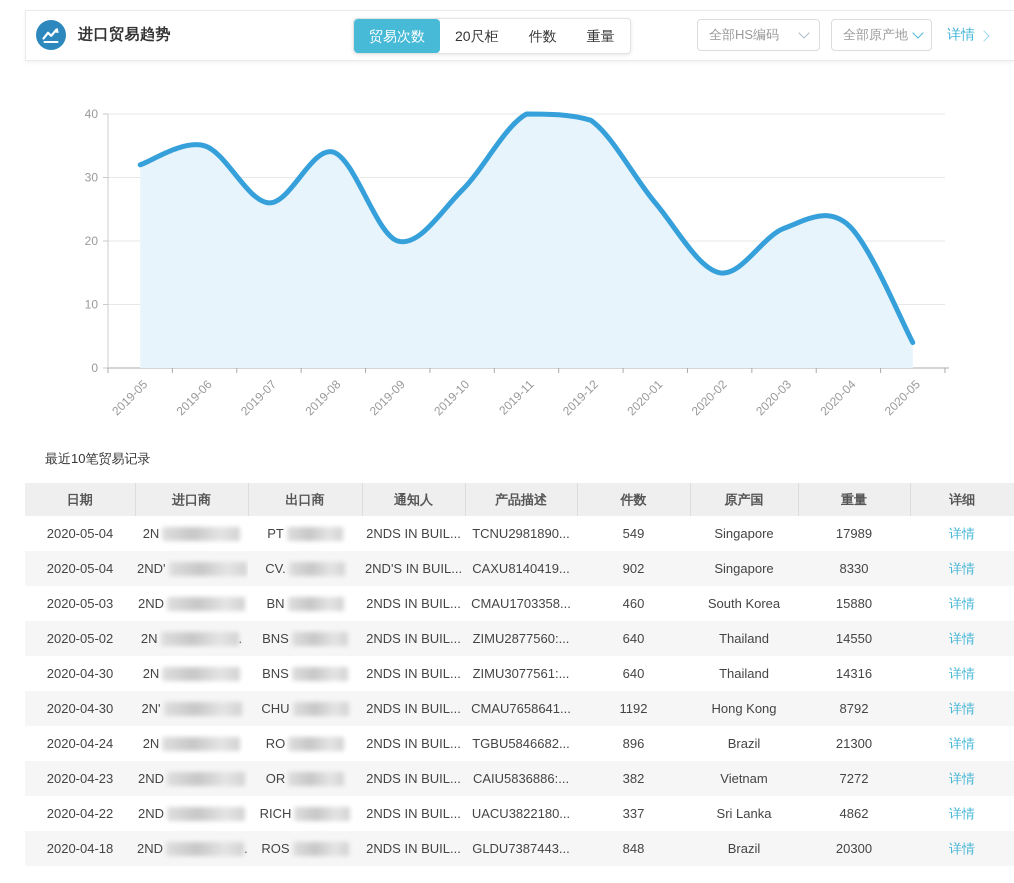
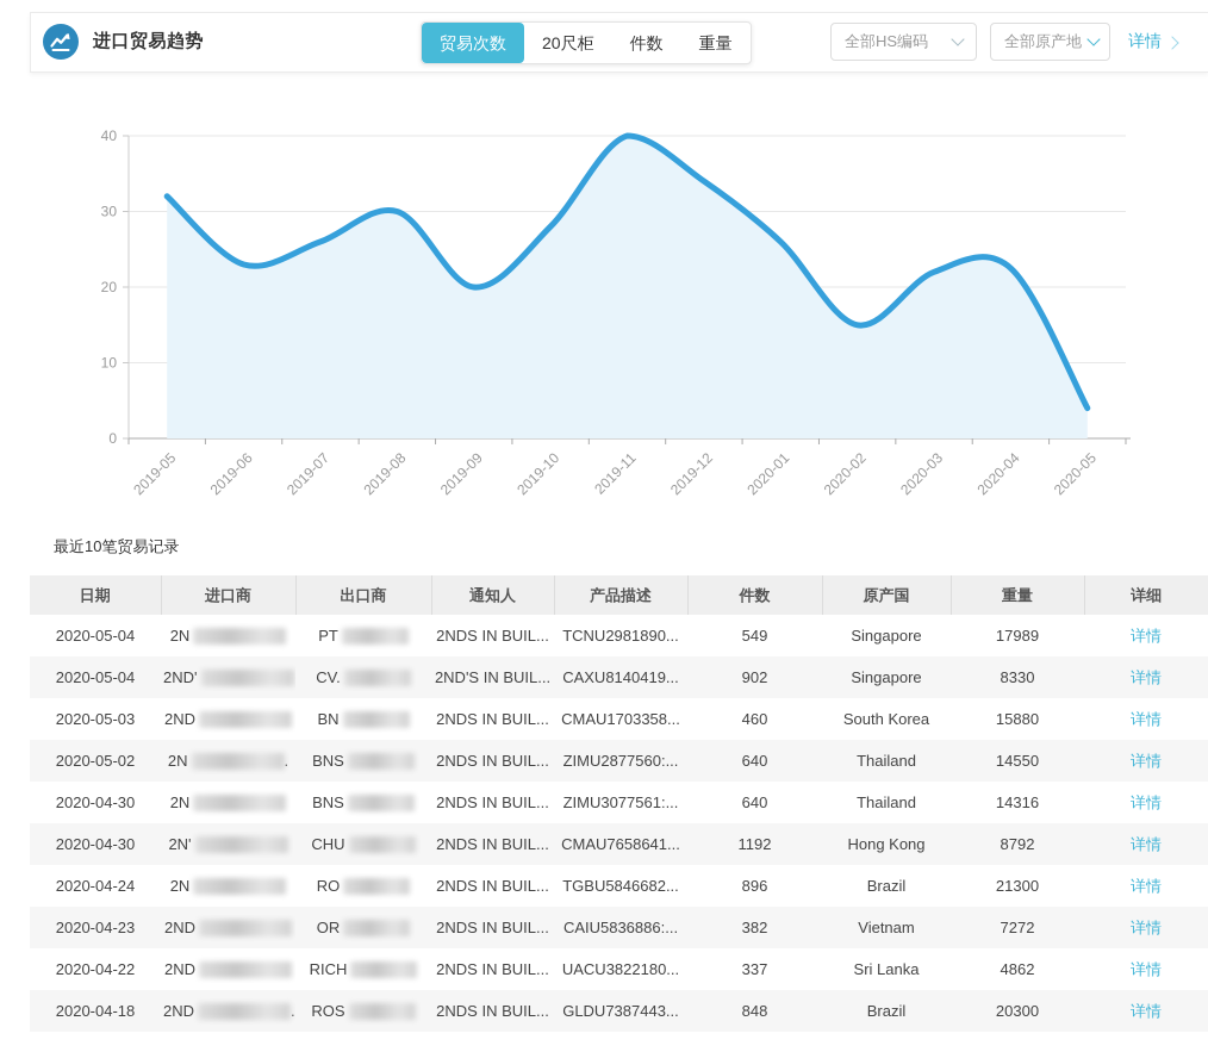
2019-06: 35 -> 23
2019-08: 34 -> 30
2019-12: 39 -> 34
